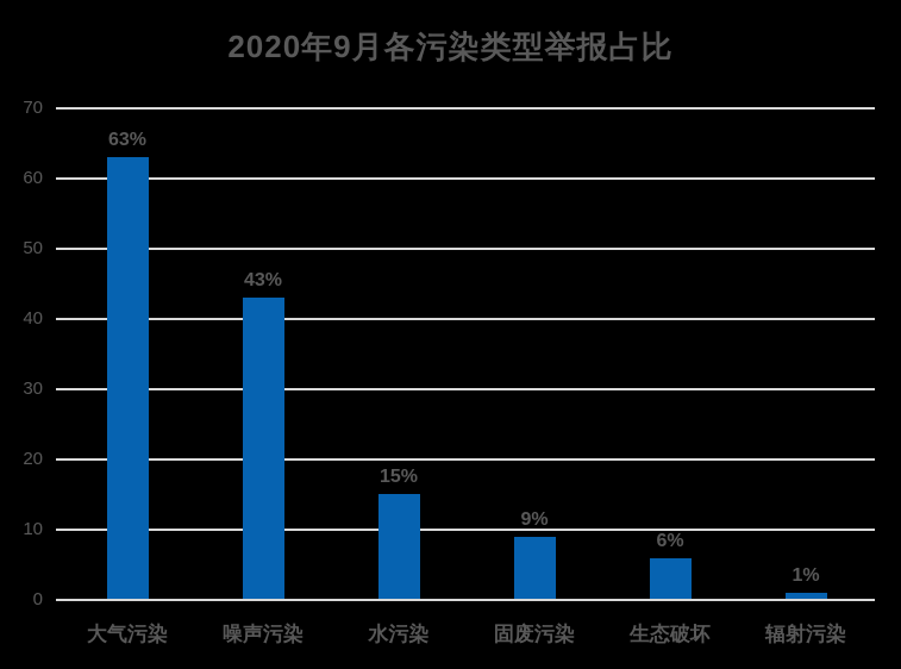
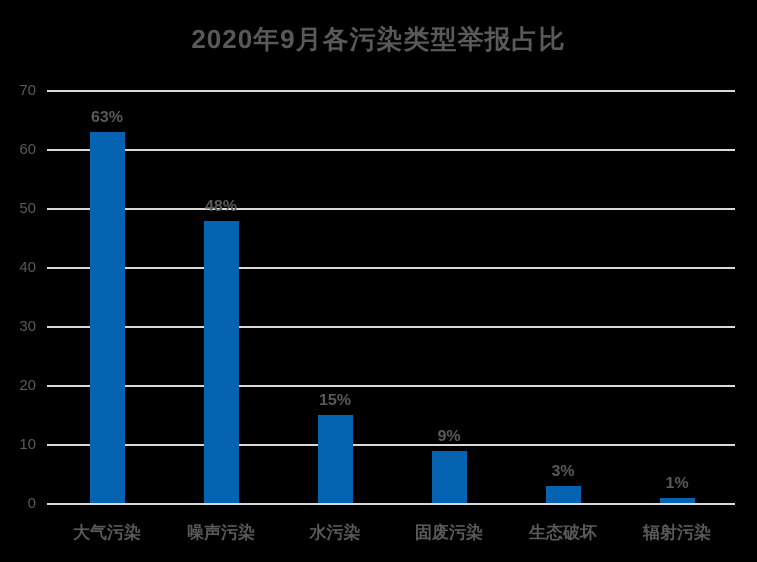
噪声污染: 43% -> 48%
生态破坏: 6% -> 3%
